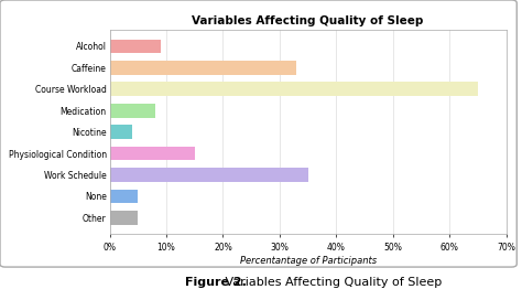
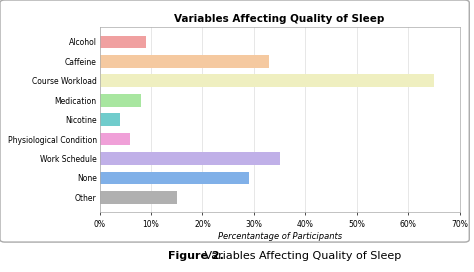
Physiological Condition: 15% -> 6%
None: 5% -> 29%
Other: 5% -> 15%
